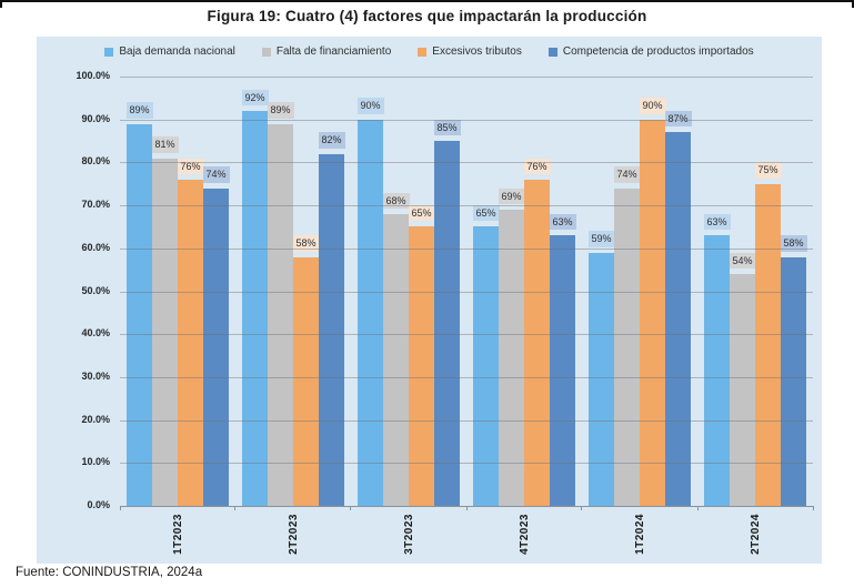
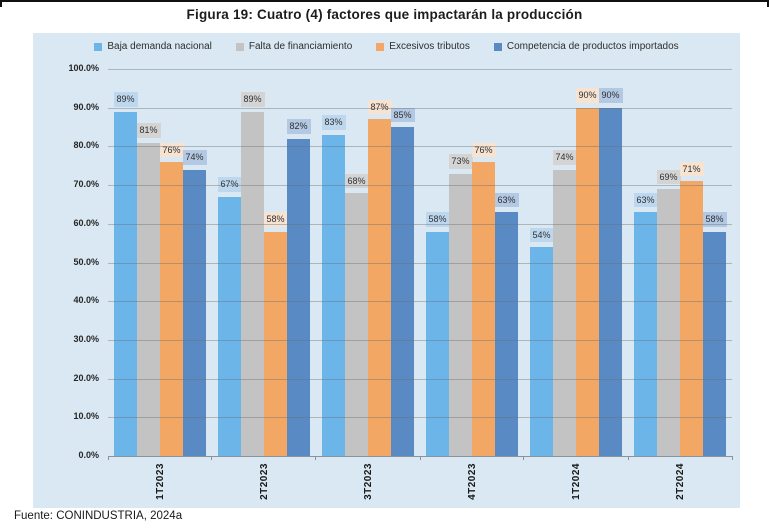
Baja demanda nacional/2T2023: 92% -> 67%
Baja demanda nacional/3T2023: 90% -> 83%
Excesivos tributos/3T2023: 65% -> 87%
Baja demanda nacional/4T2023: 65% -> 58%
Falta de financiamiento/4T2023: 69% -> 73%
Baja demanda nacional/1T2024: 59% -> 54%
Competencia de productos importados/1T2024: 87% -> 90%
Falta de financiamiento/2T2024: 54% -> 69%
Excesivos tributos/2T2024: 75% -> 71%
